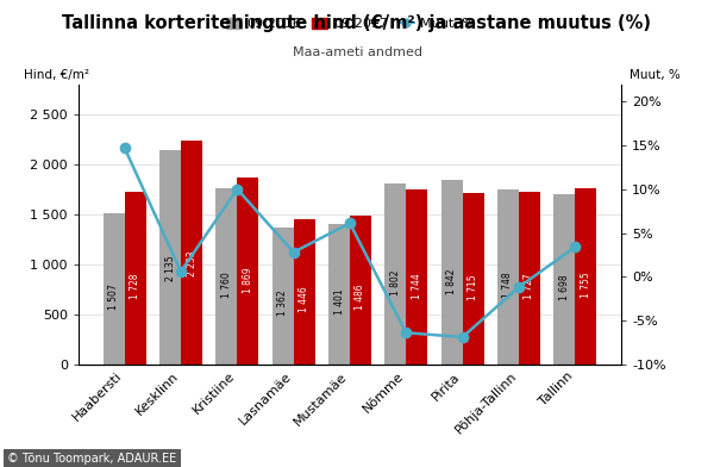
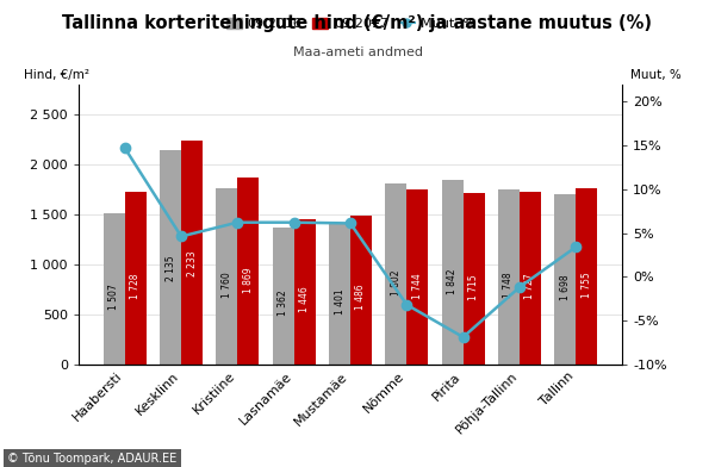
Muut, %/Kesklinn: 0.6% -> 4.6%
Muut, %/Kristiine: 10.0% -> 6.2%
Muut, %/Lasnamäe: 2.8% -> 6.2%
Muut, %/Nõmme: -6.4% -> -3.2%
